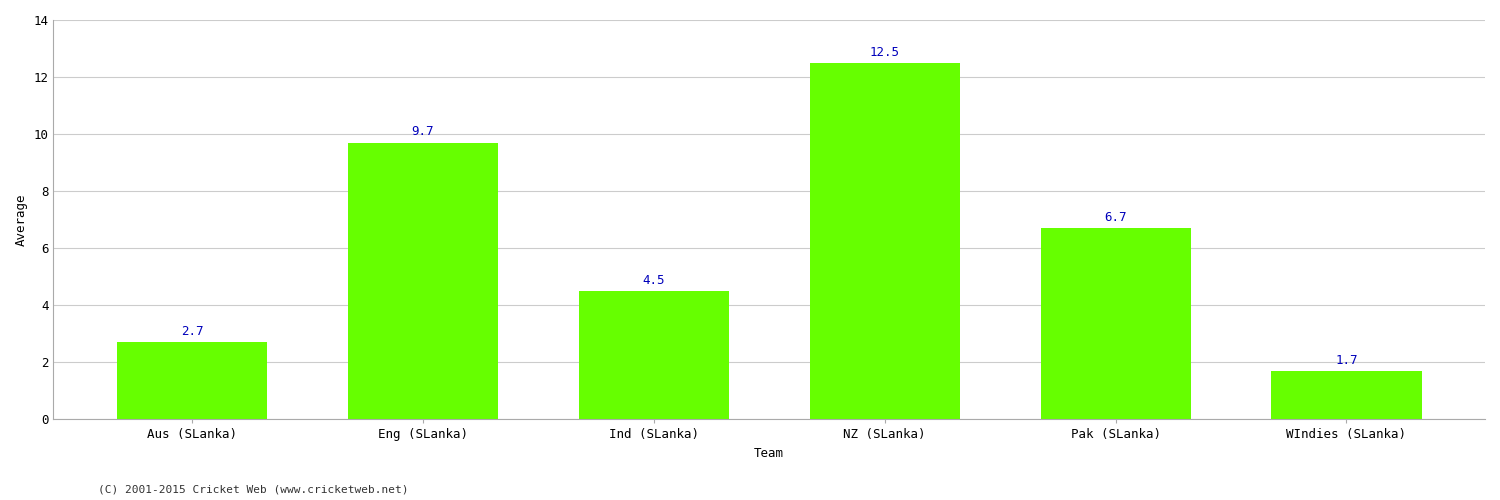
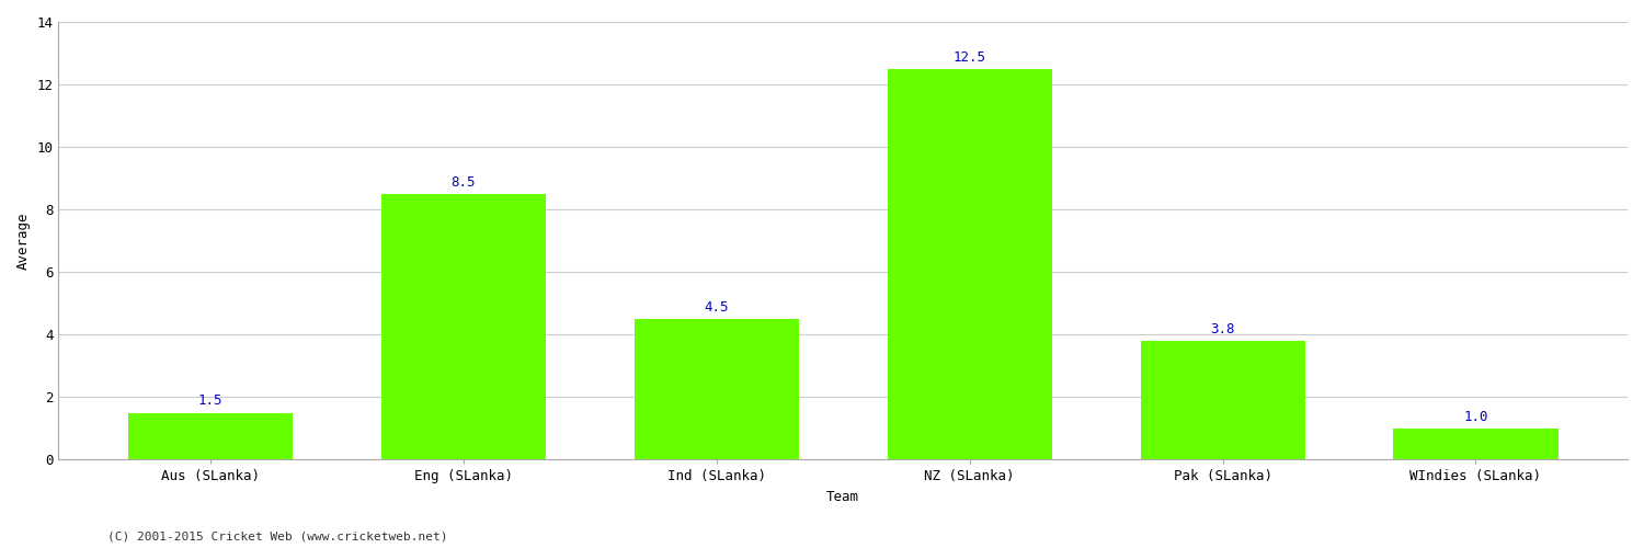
Aus (SLanka): 2.7 -> 1.5
Eng (SLanka): 9.7 -> 8.5
Pak (SLanka): 6.7 -> 3.8
WIndies (SLanka): 1.7 -> 1.0
